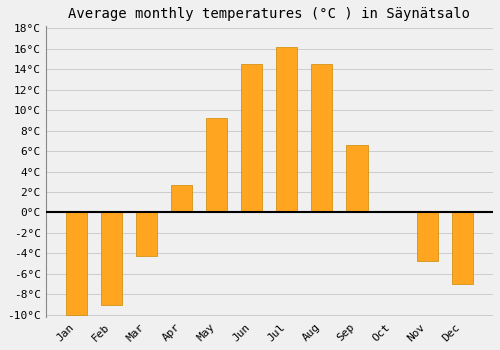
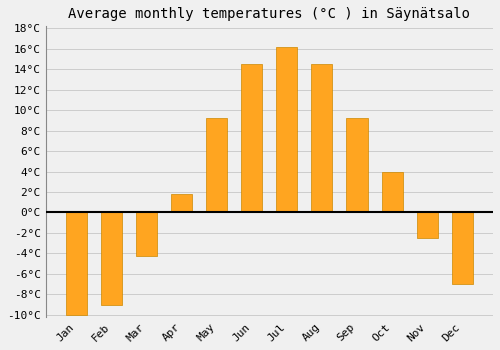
Apr: 2.7°C -> 1.8°C
Sep: 6.6°C -> 9.2°C
Oct: 0.1°C -> 4.0°C
Nov: -4.7°C -> -2.5°C
